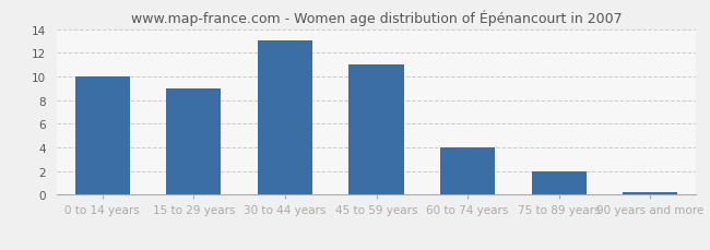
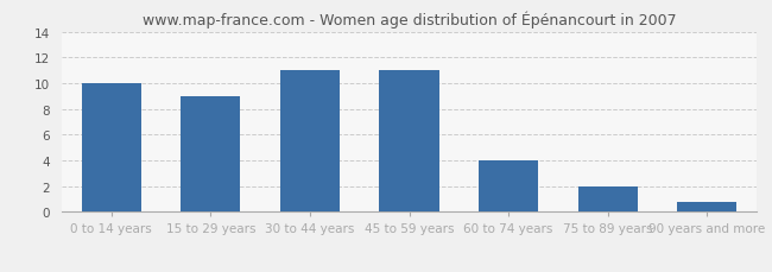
30 to 44 years: 13.0 -> 11.0
90 years and more: 0.2 -> 0.8
